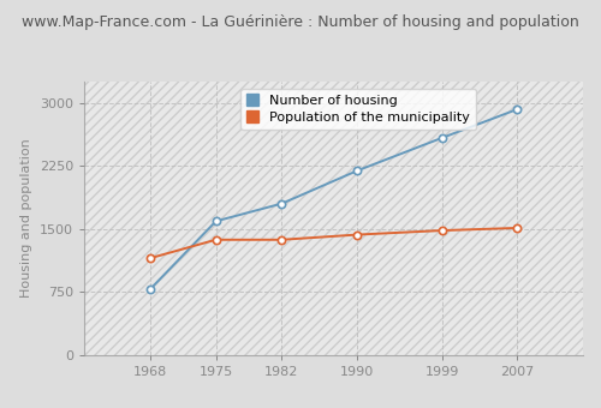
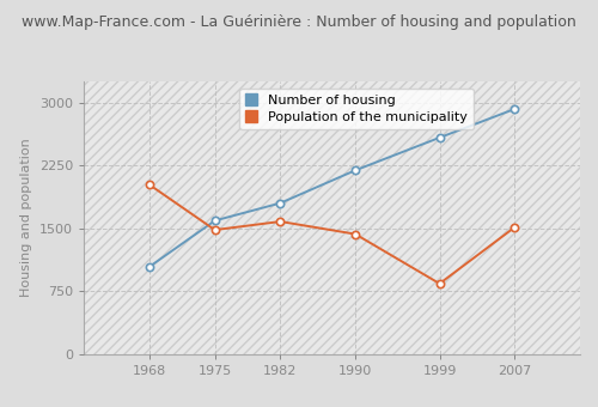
Number of housing/1968: 780 -> 1040
Population of the municipality/1968: 1150 -> 2020
Population of the municipality/1975: 1370 -> 1480
Population of the municipality/1982: 1370 -> 1580
Population of the municipality/1999: 1480 -> 840
